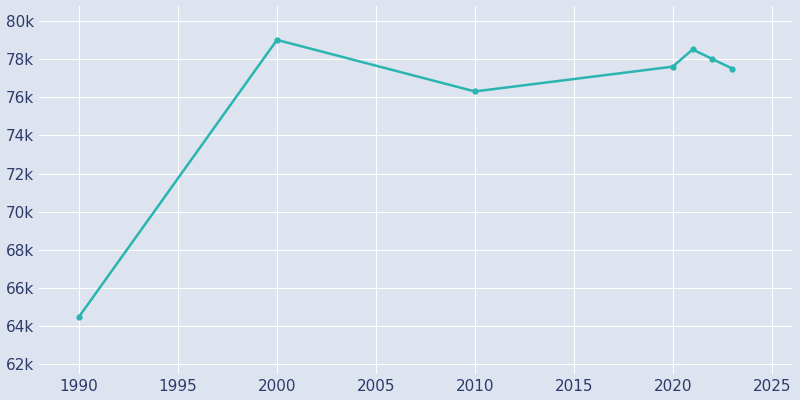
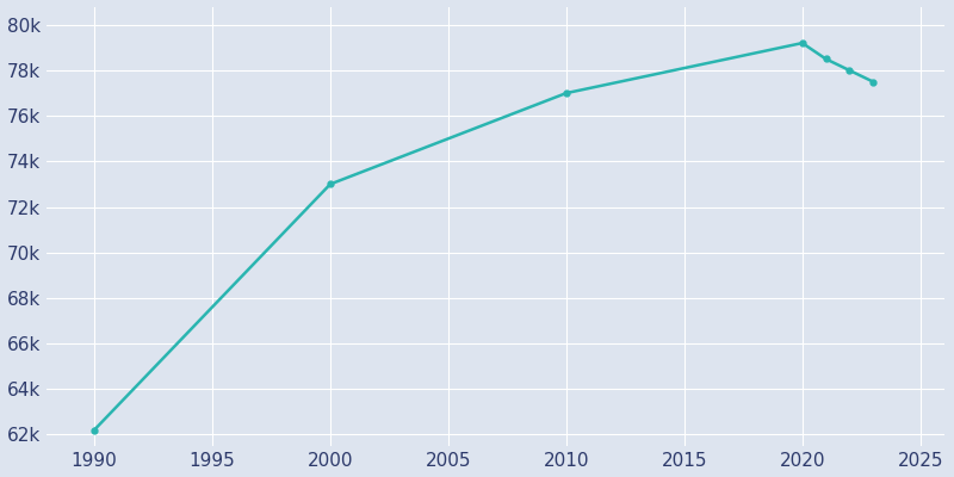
1990: 64.5k -> 62.2k
2000: 79.0k -> 73.0k
2010: 76.3k -> 77.0k
2020: 77.6k -> 79.2k
